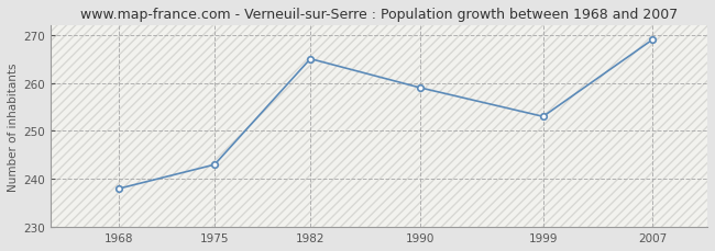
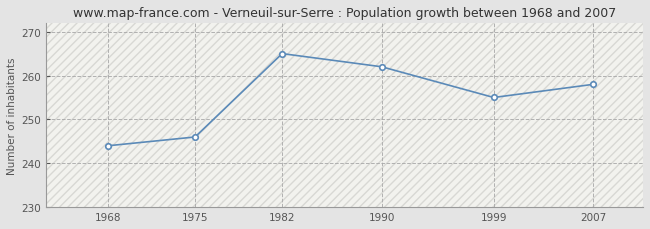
1968: 238 -> 244
1975: 243 -> 246
1990: 259 -> 262
1999: 253 -> 255
2007: 269 -> 258
